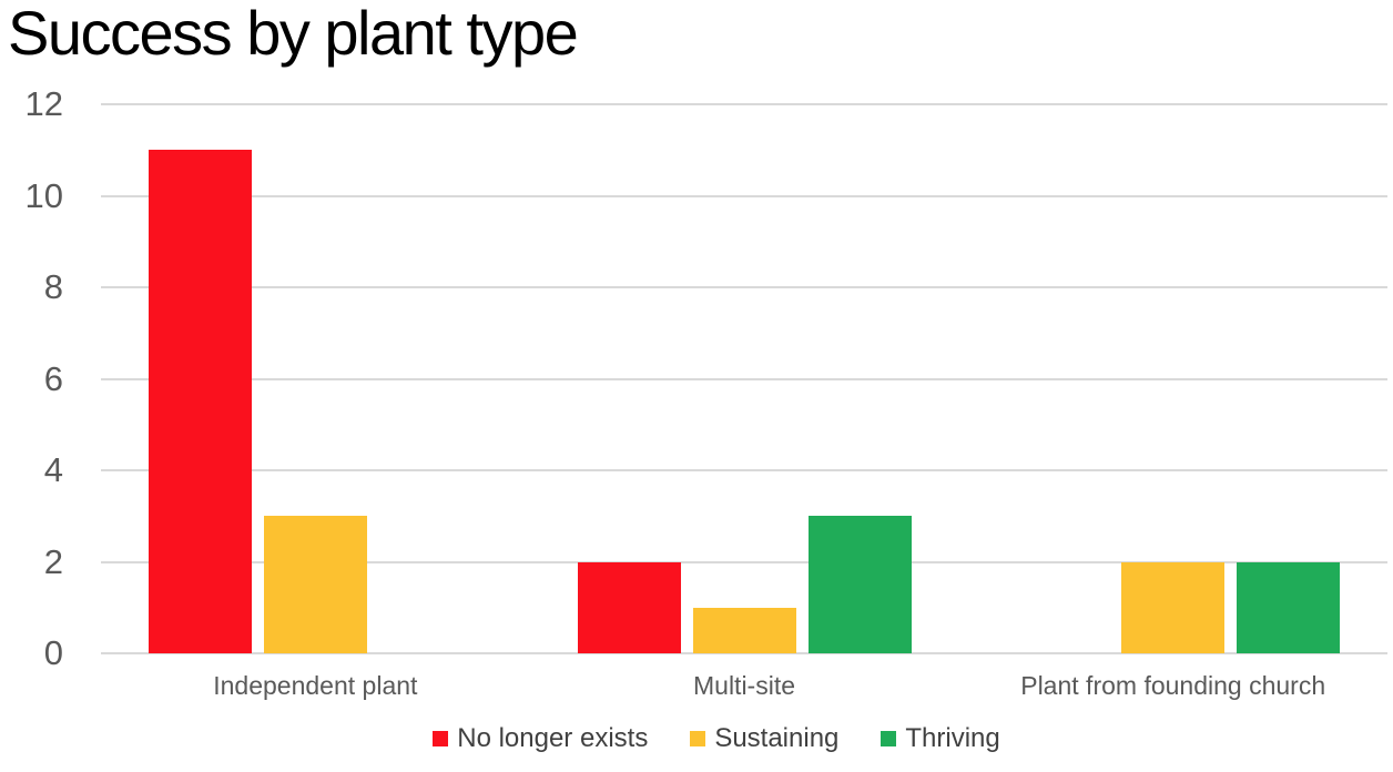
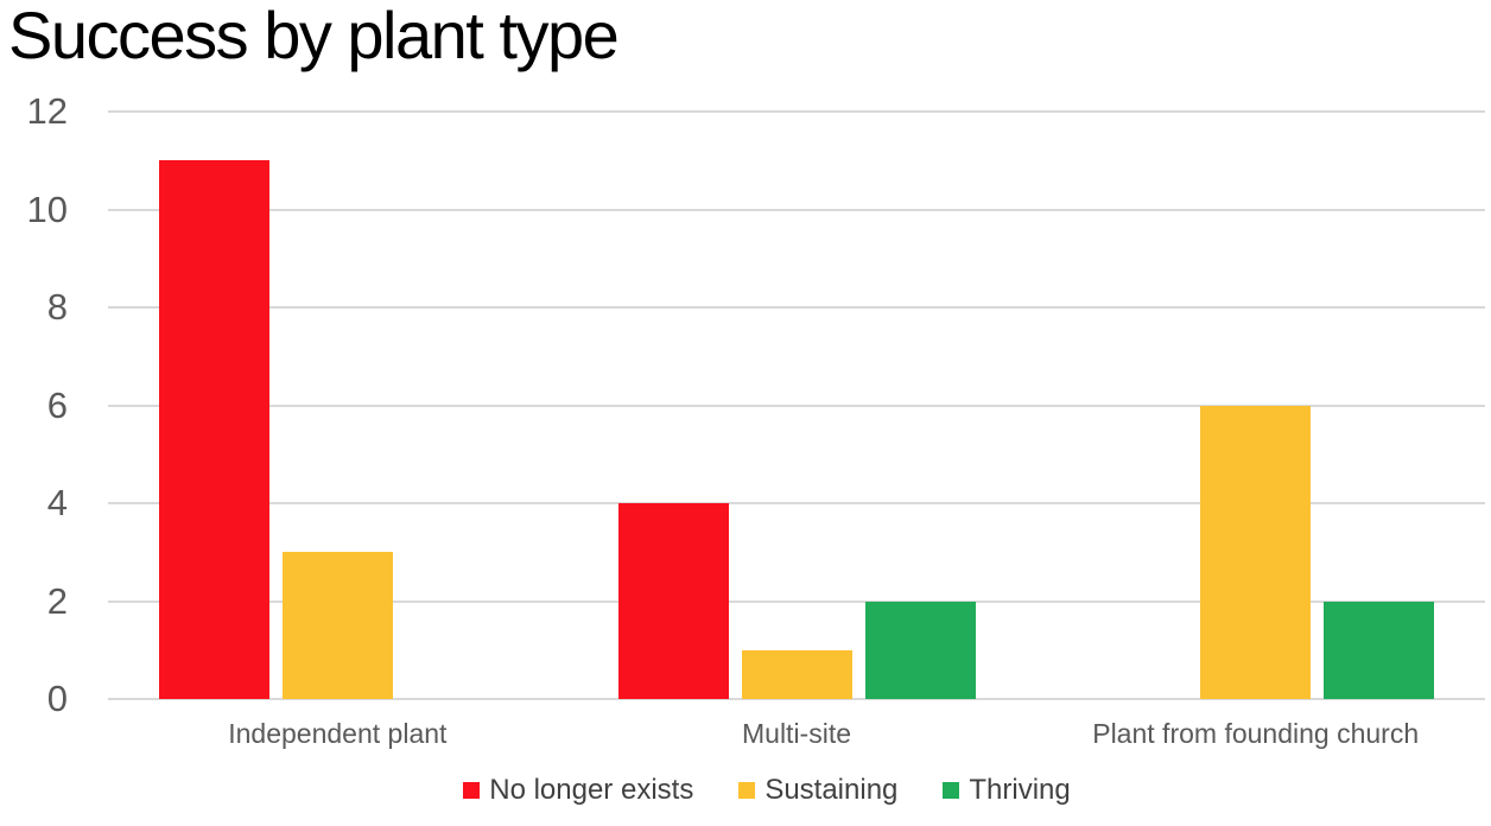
No longer exists/Multi-site: 2 -> 4
Thriving/Multi-site: 3 -> 2
Sustaining/Plant from founding church: 2 -> 6
